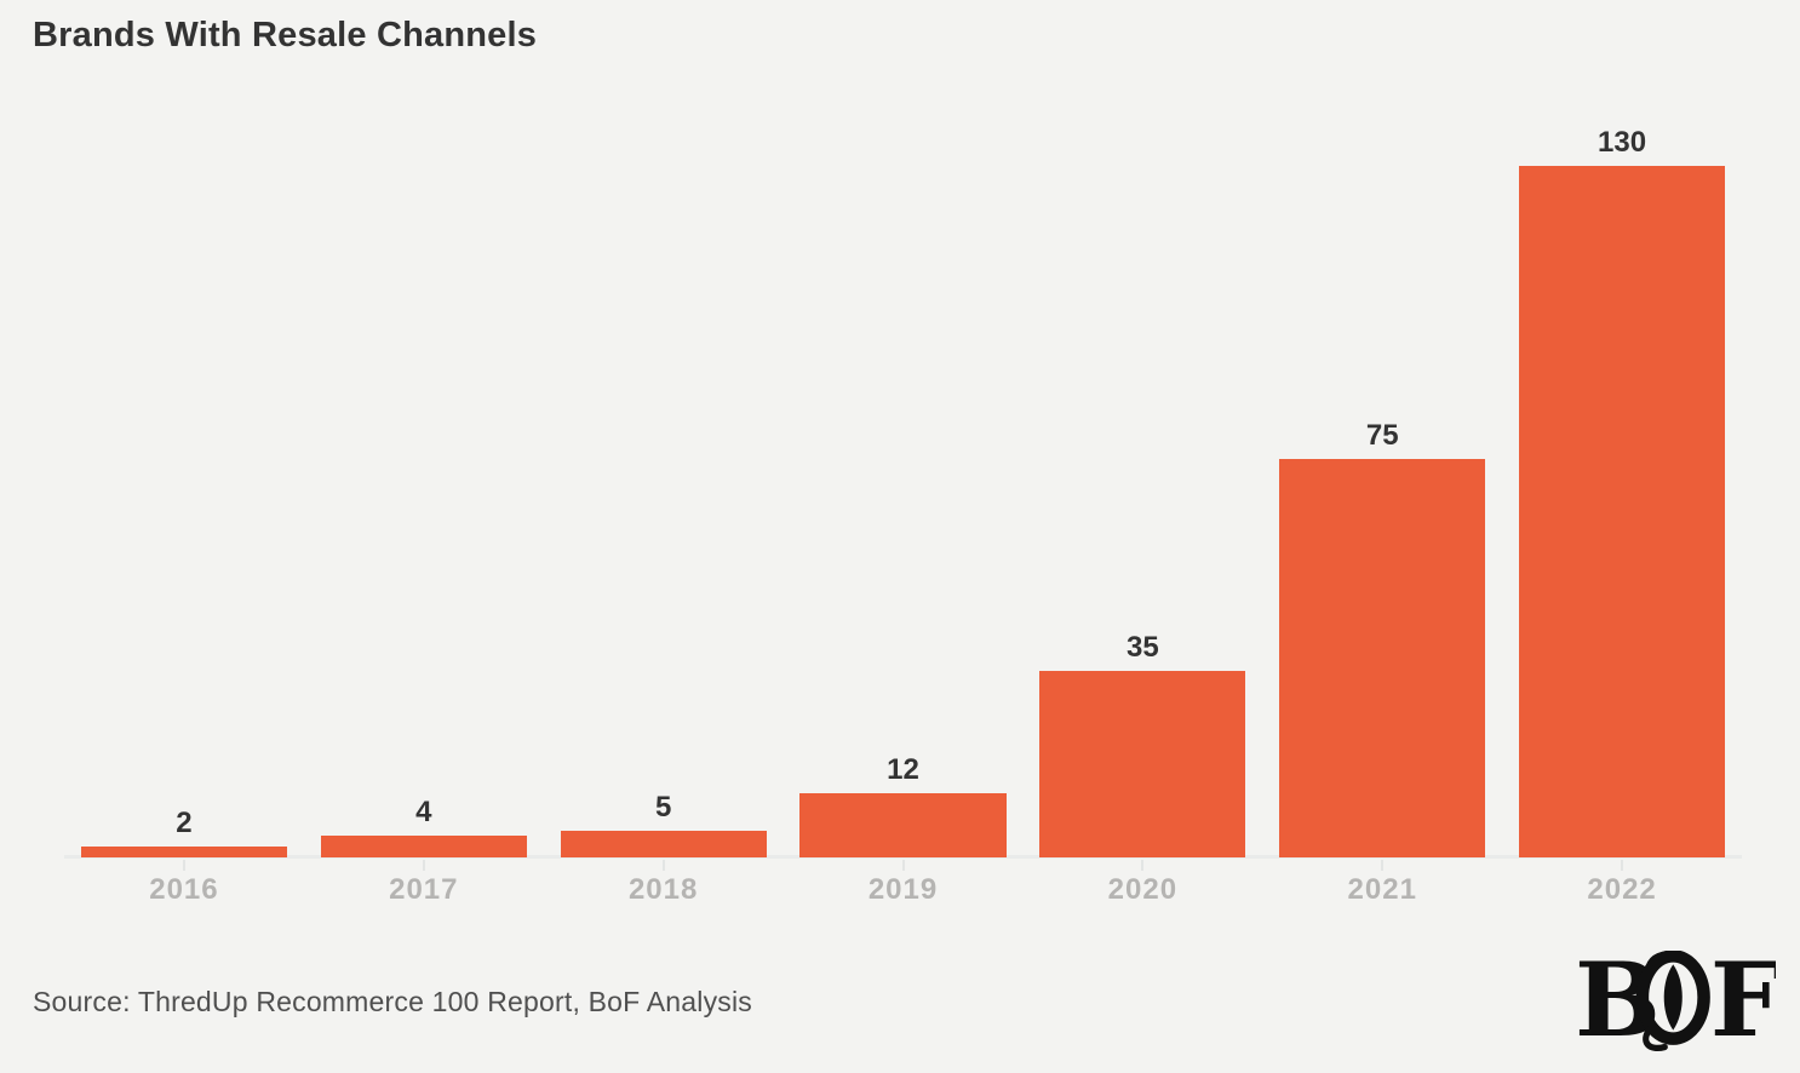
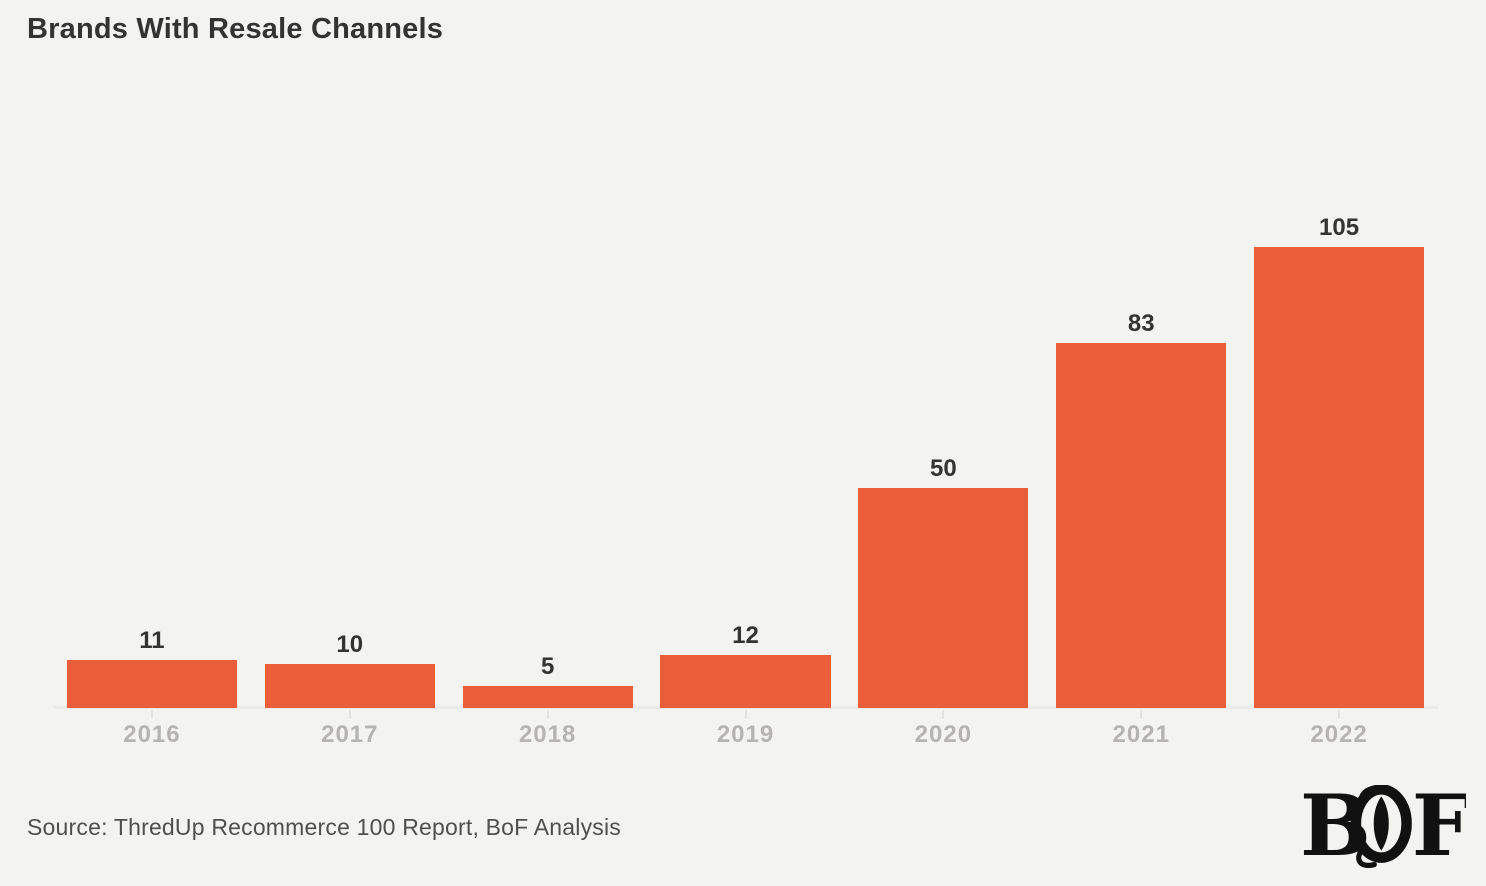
2016: 2 -> 11
2017: 4 -> 10
2020: 35 -> 50
2021: 75 -> 83
2022: 130 -> 105
